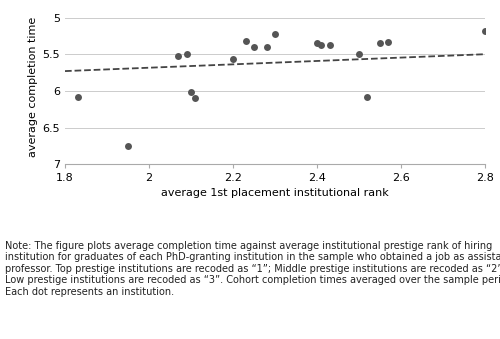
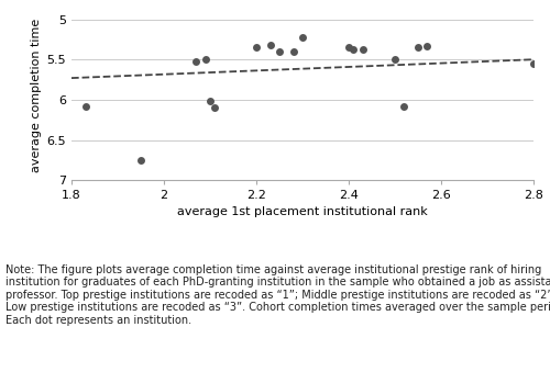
2.2: 5.56 -> 5.35
2.8: 5.18 -> 5.55
